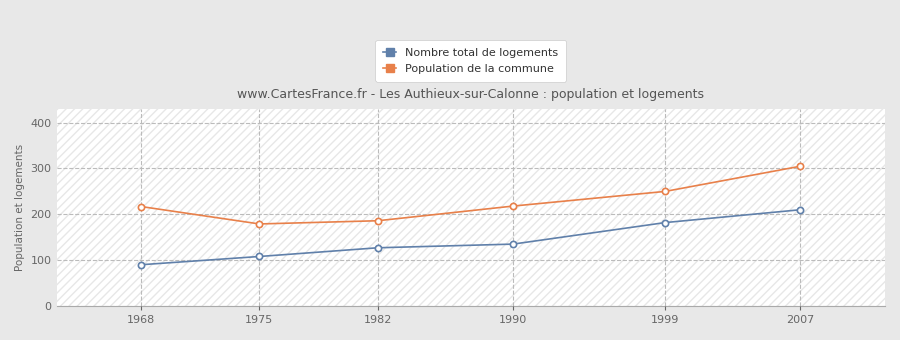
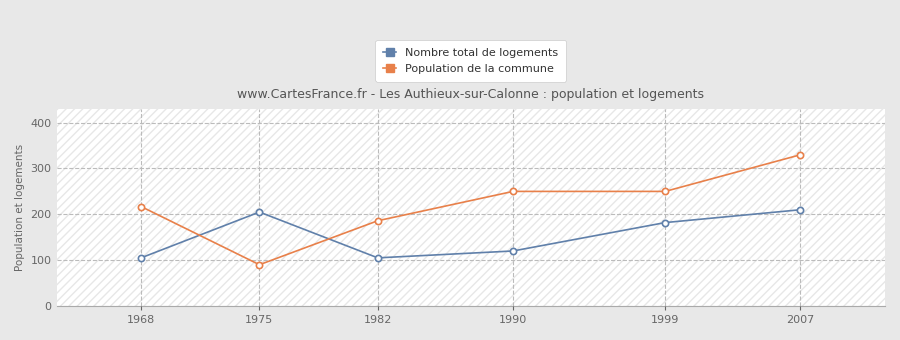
Nombre total de logements/1968: 90 -> 105
Nombre total de logements/1975: 108 -> 205
Population de la commune/1975: 179 -> 90
Nombre total de logements/1982: 127 -> 105
Nombre total de logements/1990: 135 -> 120
Population de la commune/1990: 218 -> 250
Population de la commune/2007: 305 -> 330
